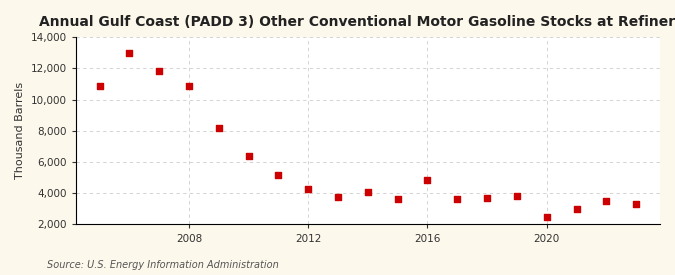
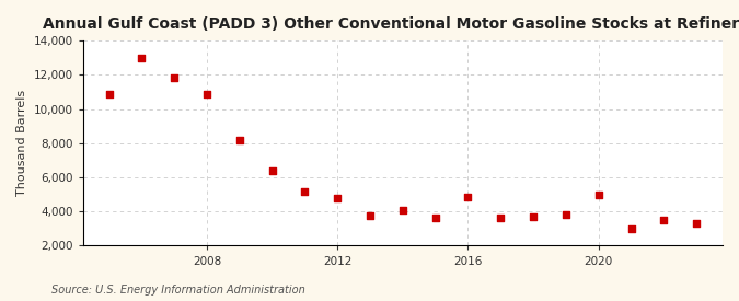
2012: 4,300 -> 4,800
2020: 2,500 -> 5,000
